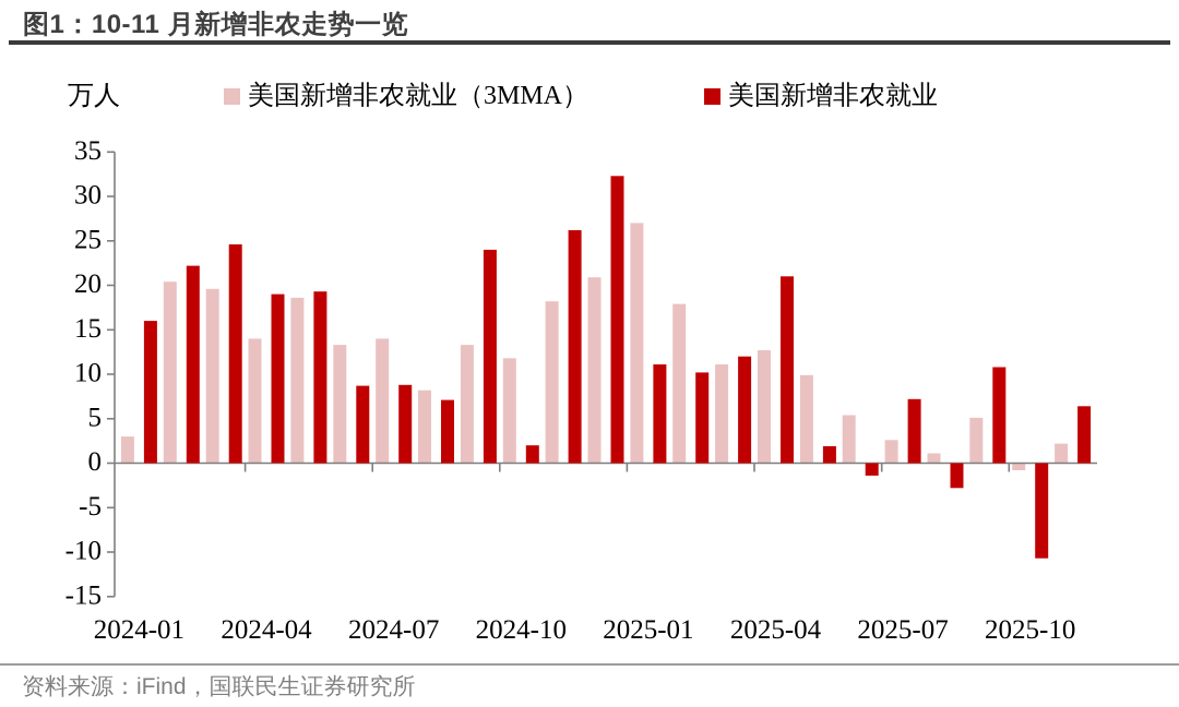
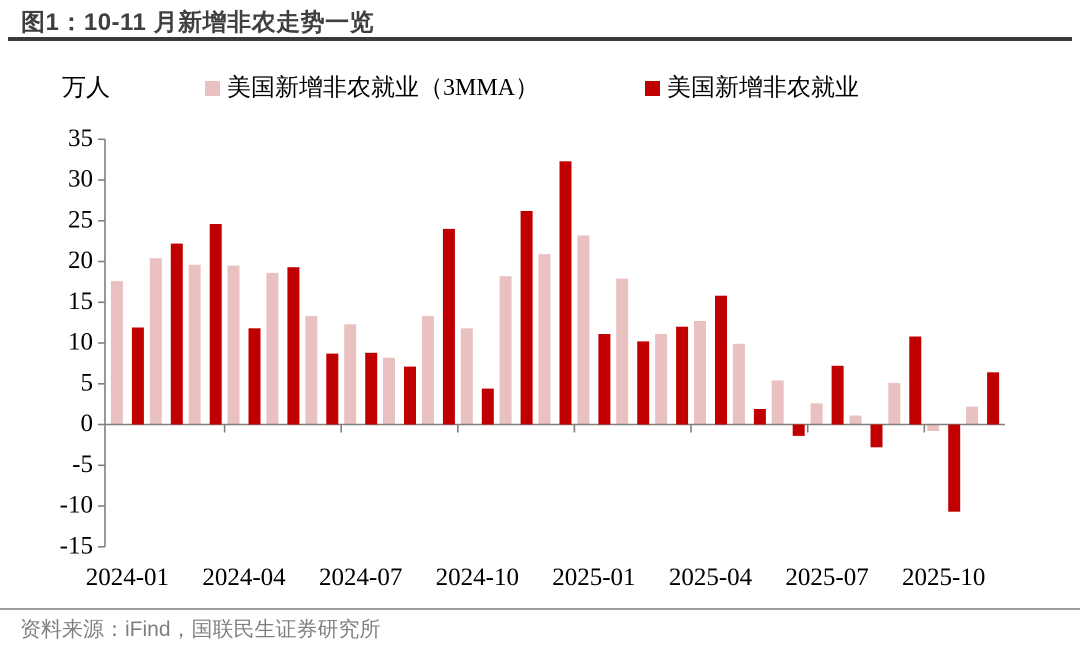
美国新增非农就业（3MMA）/2024-01: 3 -> 18
美国新增非农就业/2024-01: 16 -> 12
美国新增非农就业（3MMA）/2024-04: 14 -> 20
美国新增非农就业/2024-04: 19 -> 12
美国新增非农就业（3MMA）/2024-07: 14 -> 12
美国新增非农就业/2024-10: 2 -> 4
美国新增非农就业（3MMA）/2025-01: 27 -> 23
美国新增非农就业/2025-04: 21 -> 16
